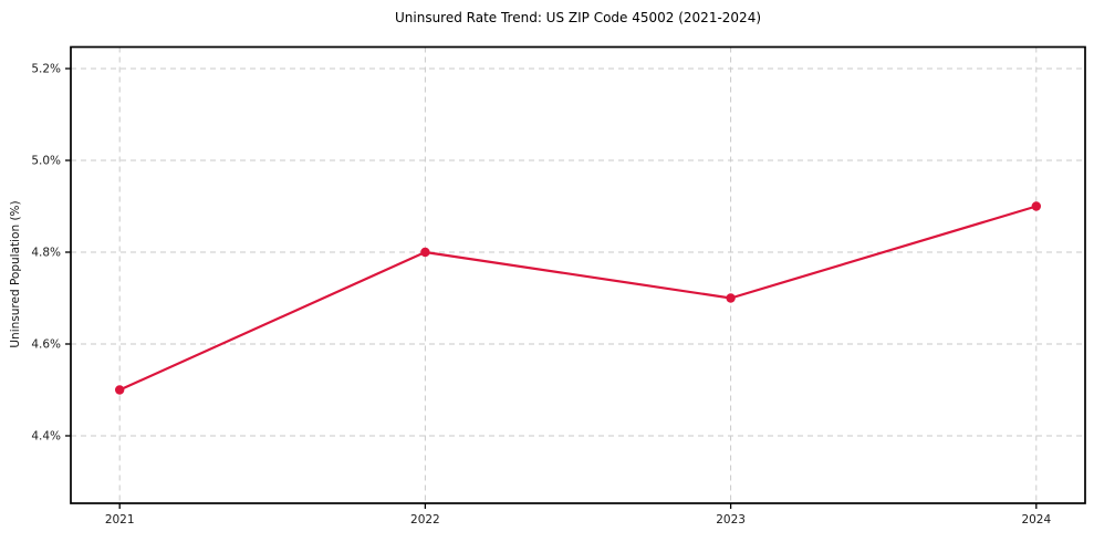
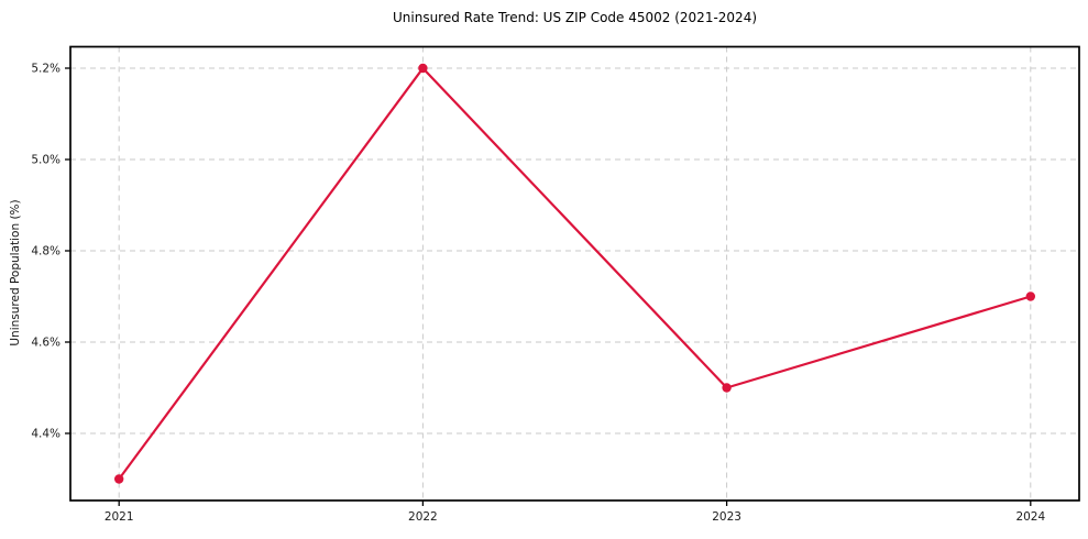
2021: 4.5% -> 4.3%
2022: 4.8% -> 5.2%
2023: 4.7% -> 4.5%
2024: 4.9% -> 4.7%
